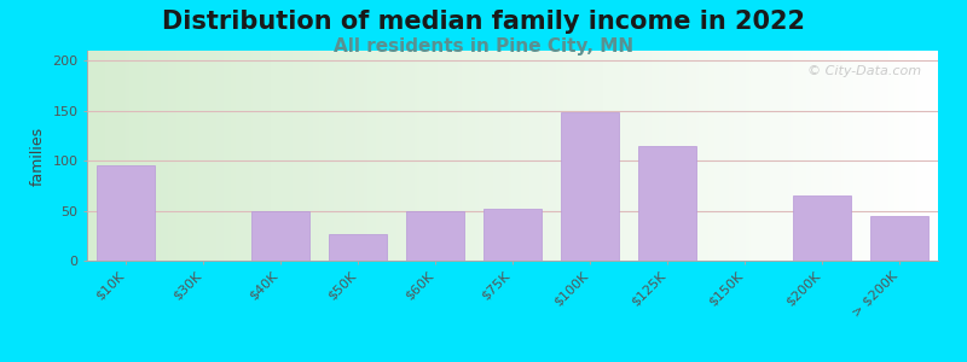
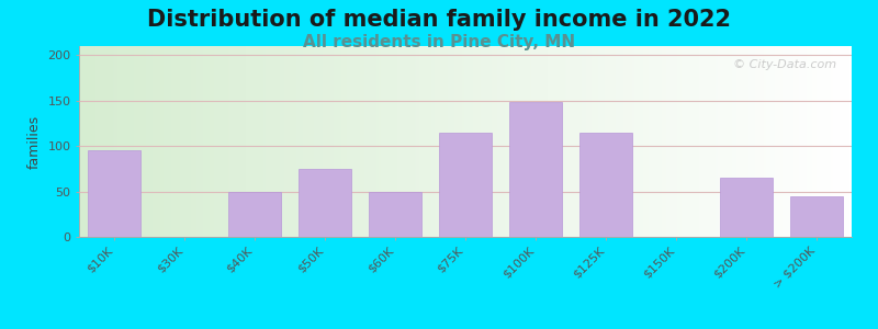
$50K: 26 -> 75
$75K: 52 -> 115
